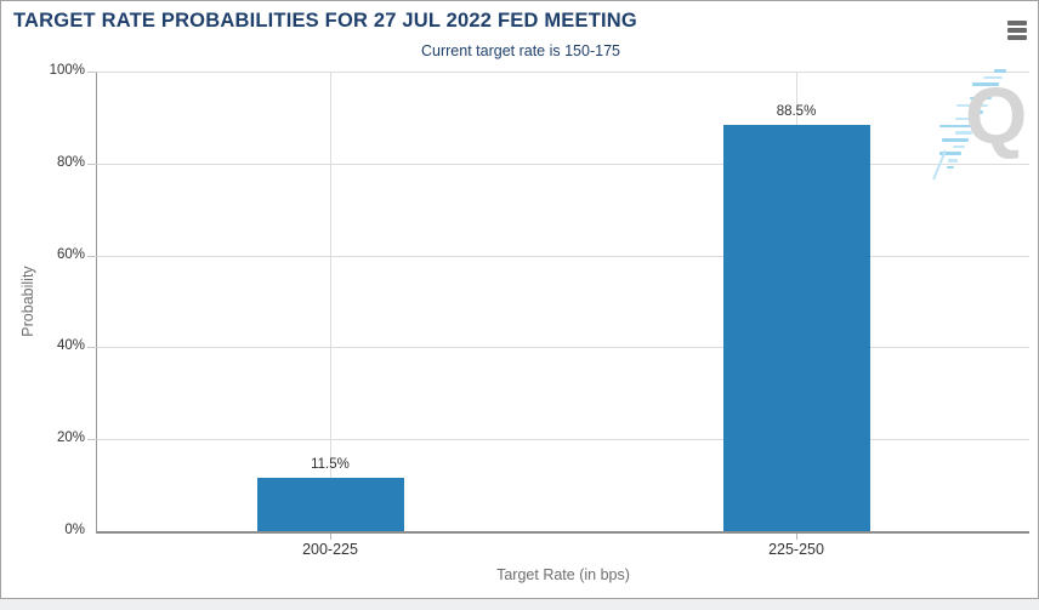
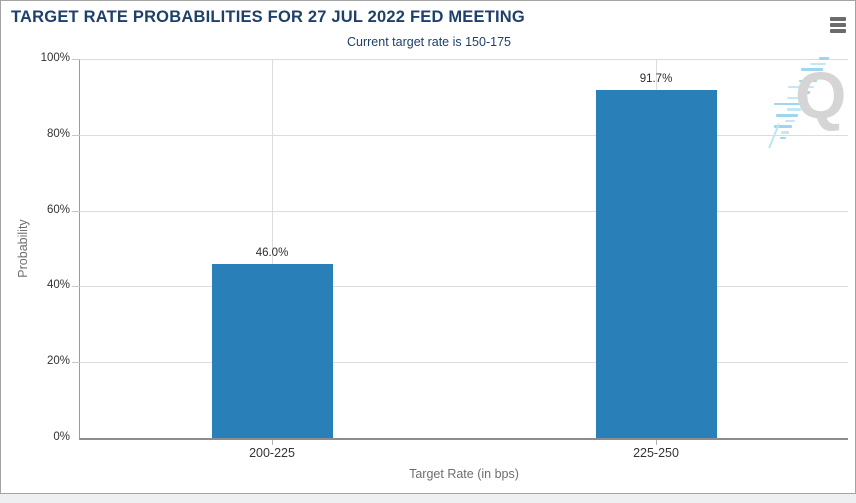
200-225: 11.5% -> 46.0%
225-250: 88.5% -> 91.7%
